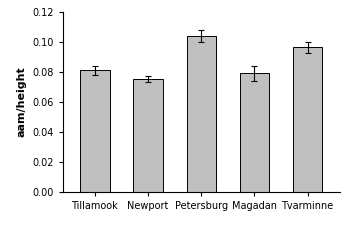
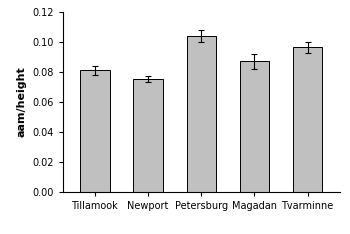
Magadan: 0.079 -> 0.087
